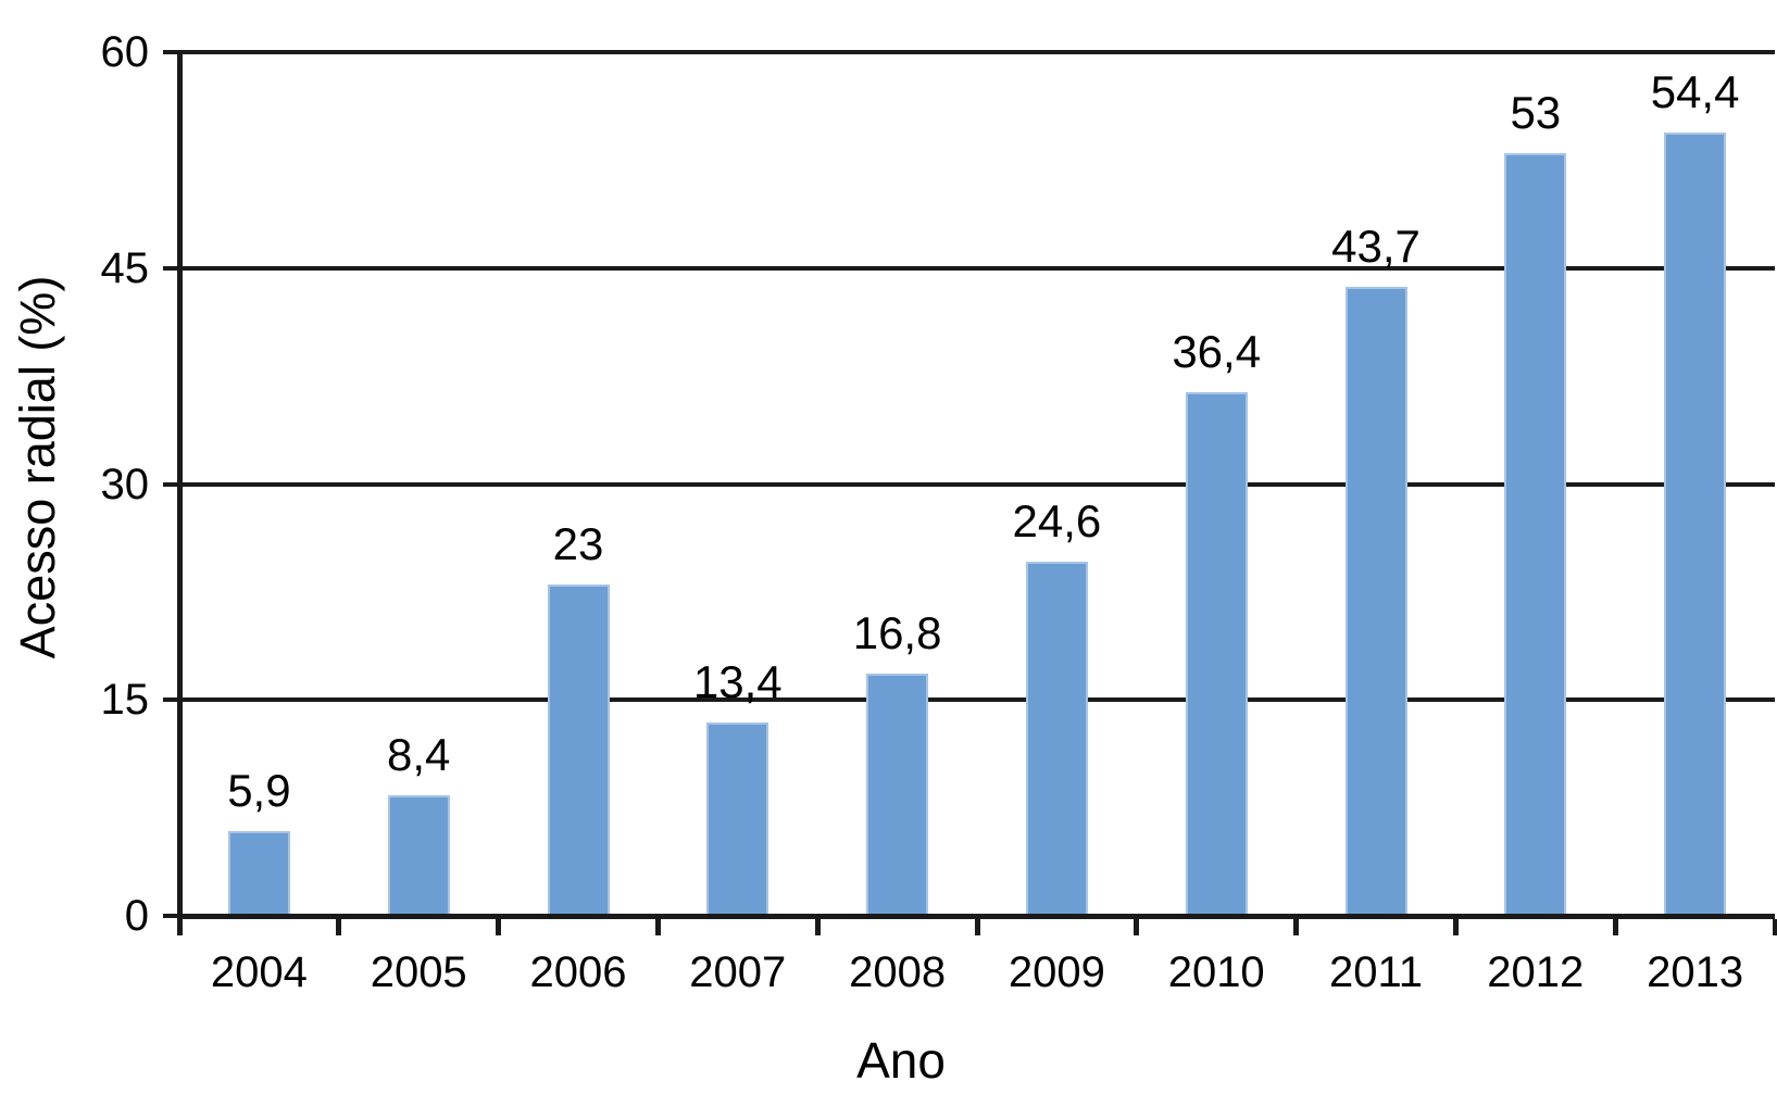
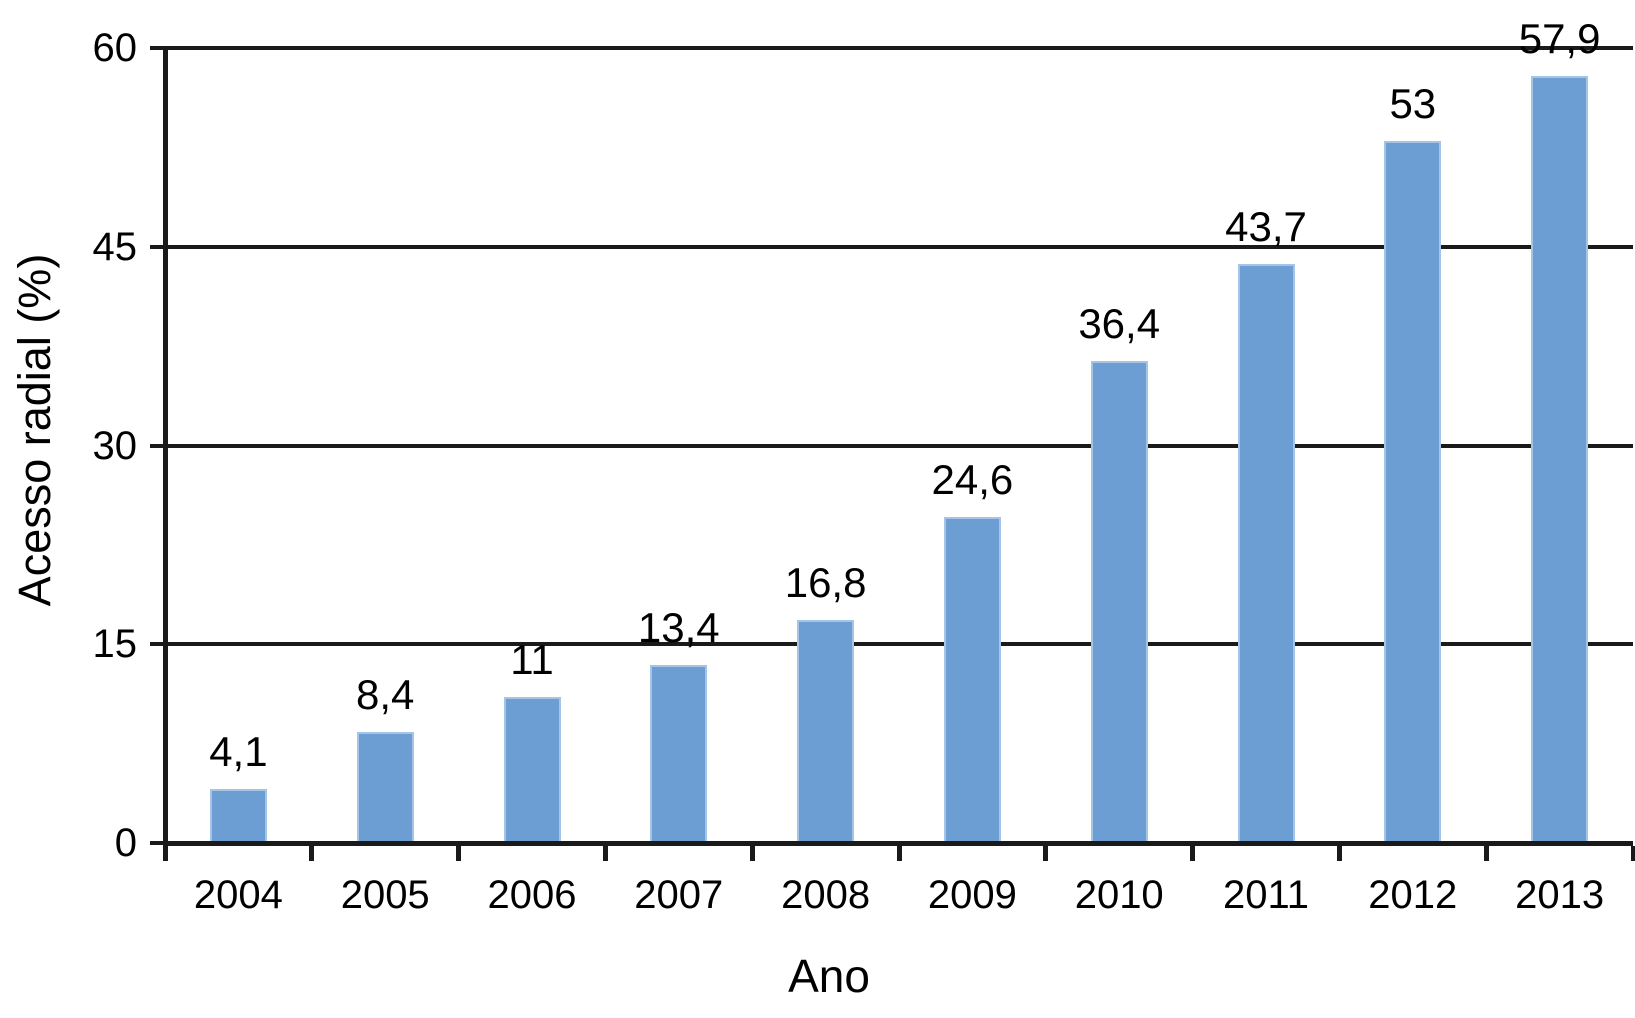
2004: 5,9 -> 4,1
2006: 23 -> 11
2013: 54,4 -> 57,9
